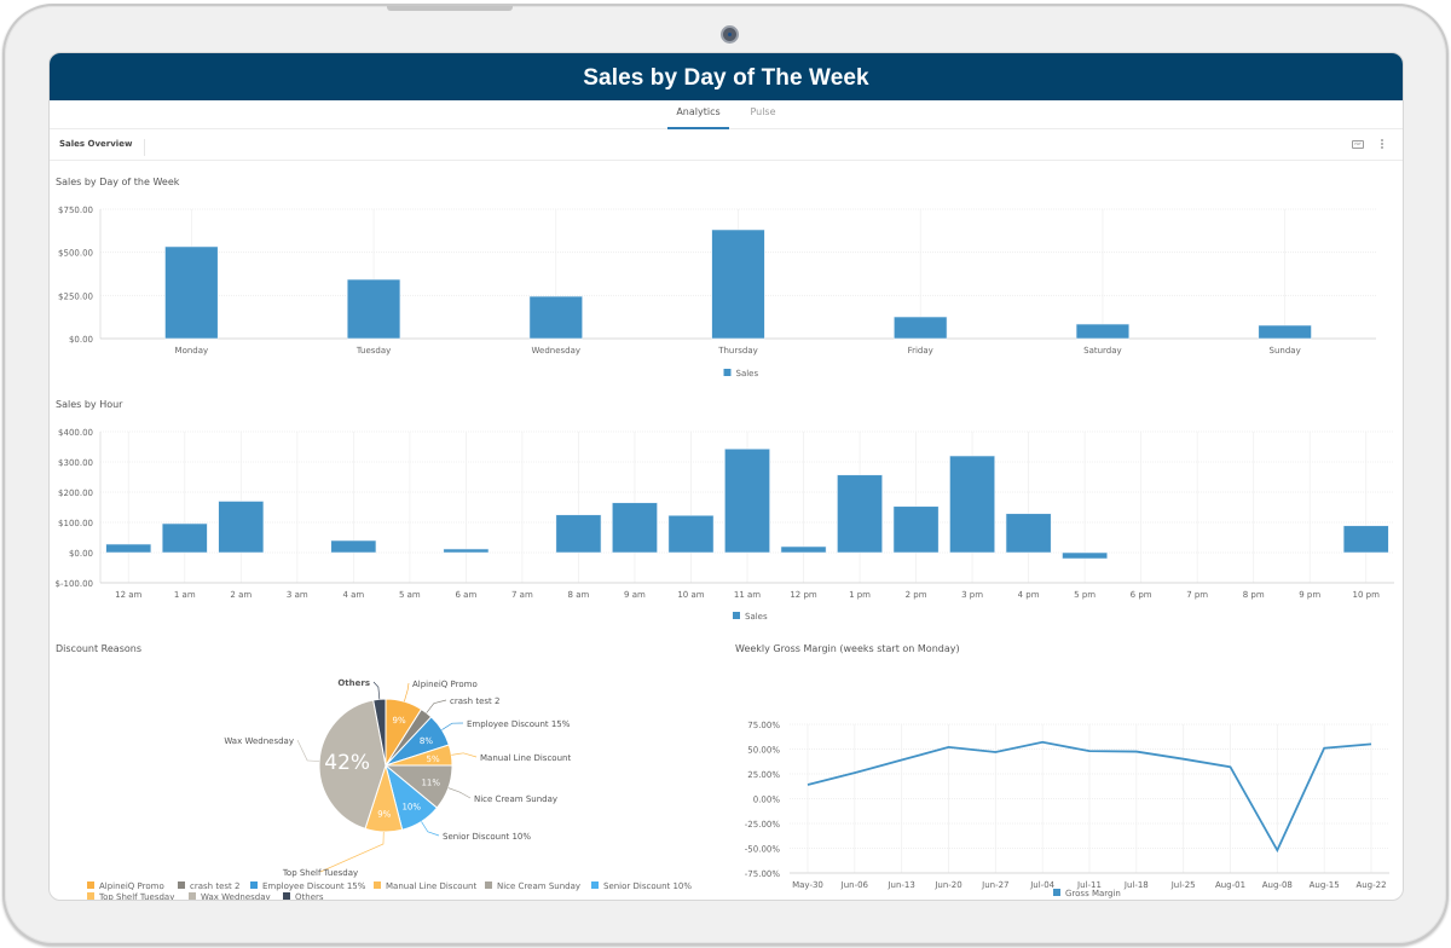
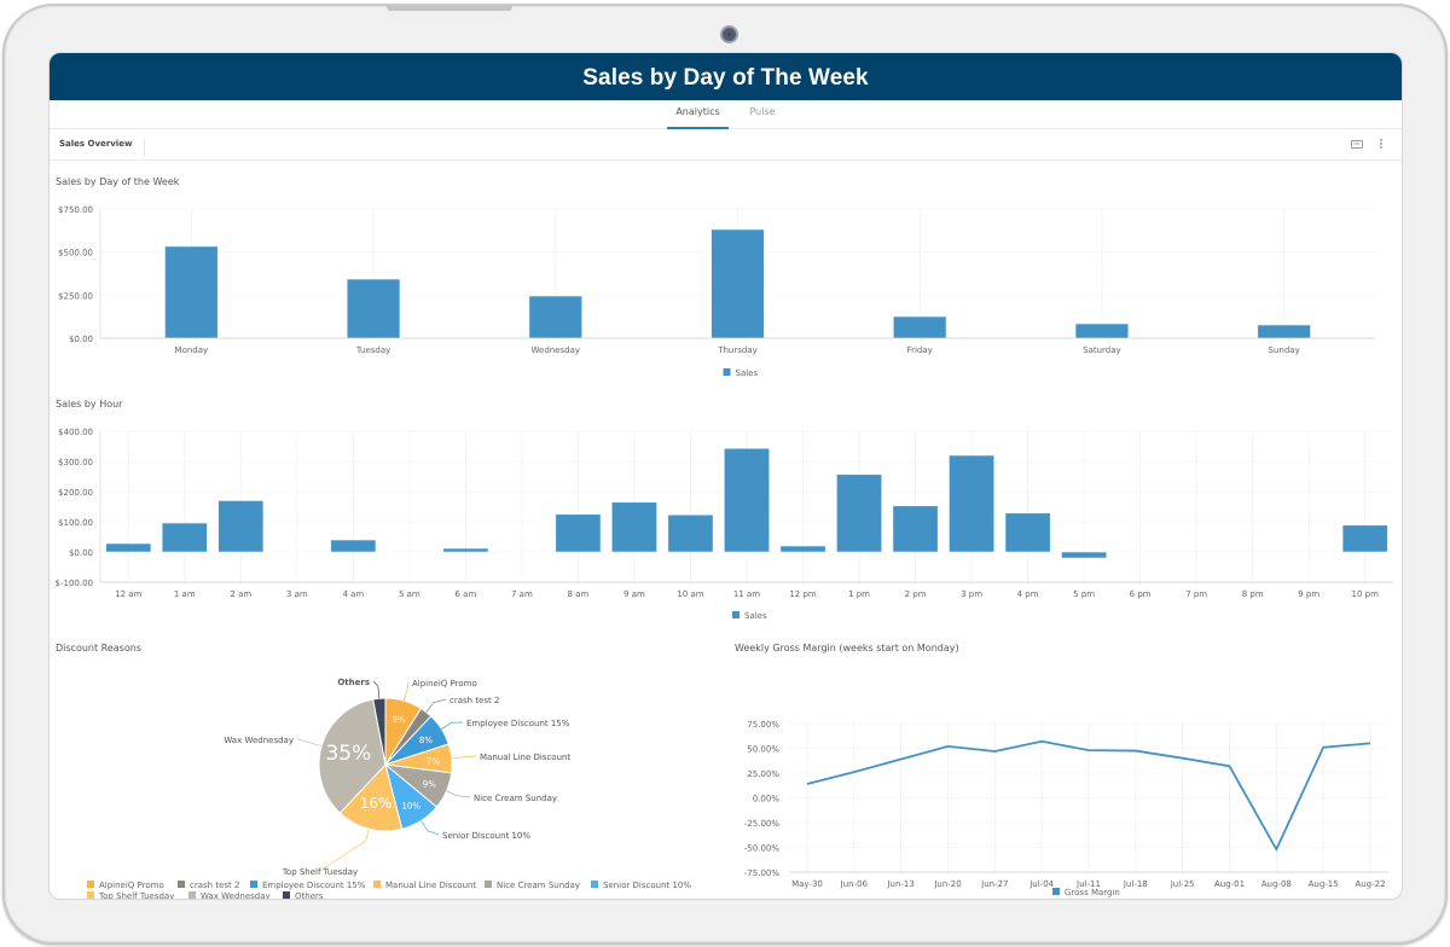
Discount Reasons/Manual Line Discount: 5% -> 7%
Discount Reasons/Nice Cream Sunday: 11% -> 9%
Discount Reasons/Top Shelf Tuesday: 9% -> 16%
Discount Reasons/Wax Wednesday: 42% -> 35%
